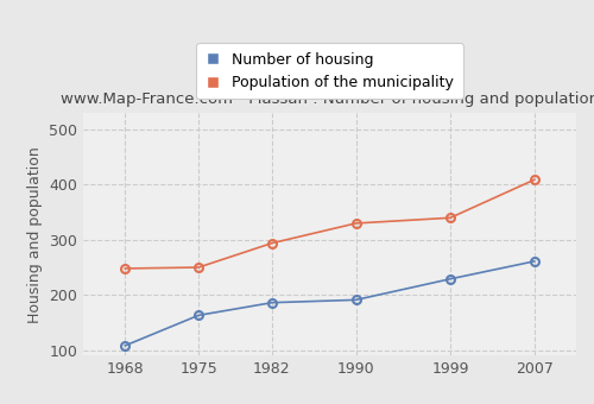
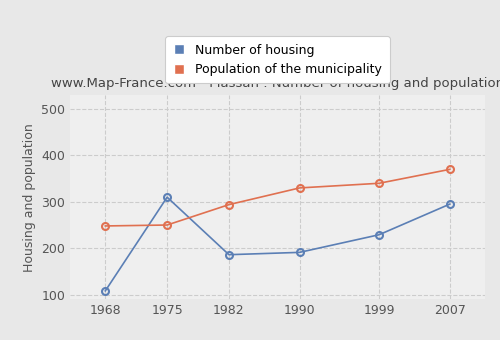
Number of housing/1975: 163 -> 310
Number of housing/2007: 261 -> 295
Population of the municipality/2007: 409 -> 370
